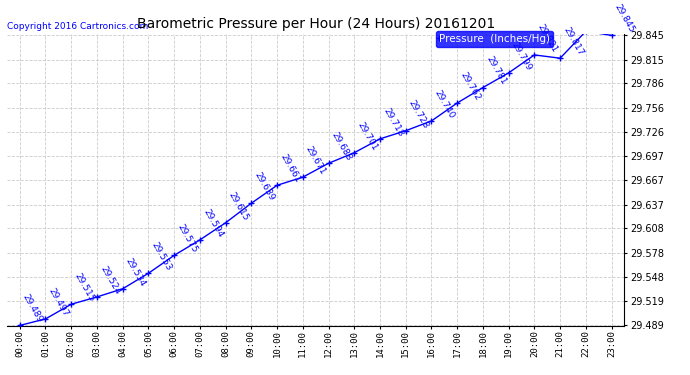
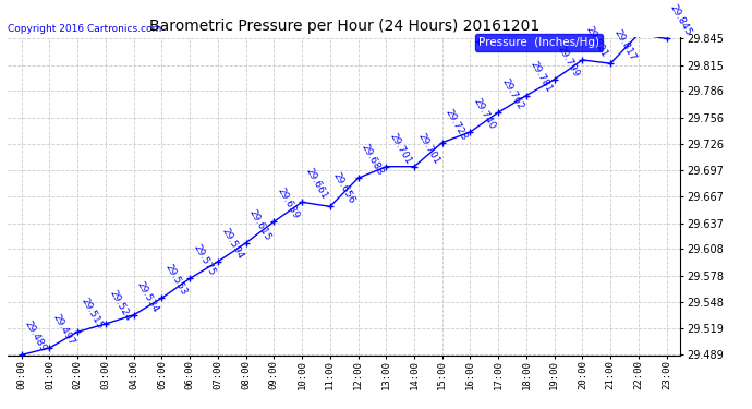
11:00: 29.671 -> 29.656
14:00: 29.718 -> 29.701
